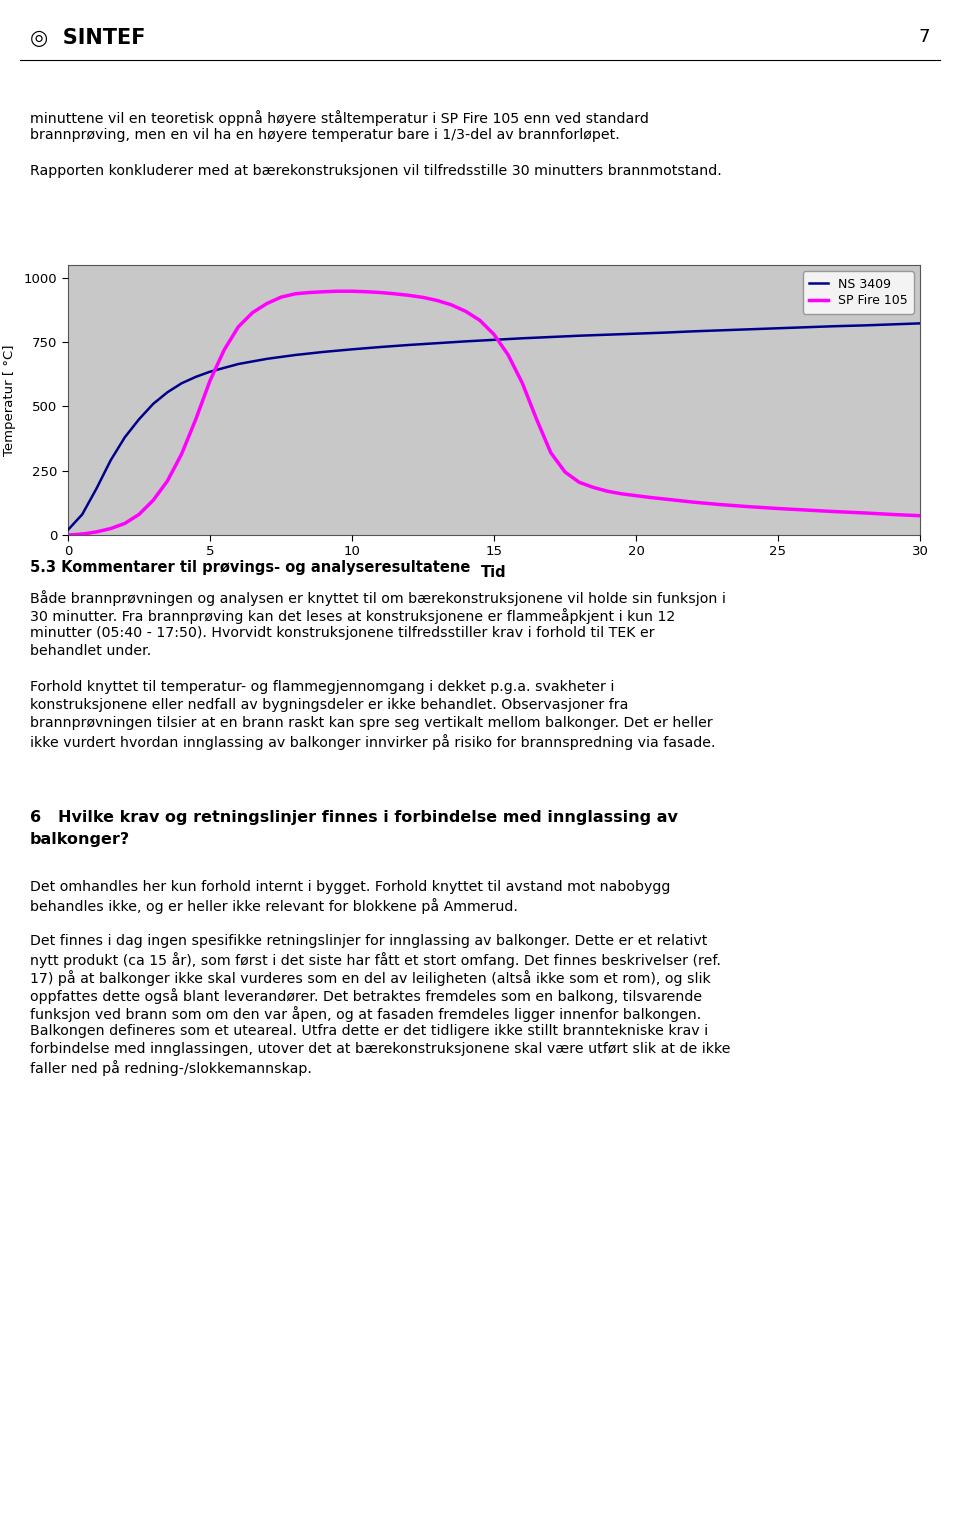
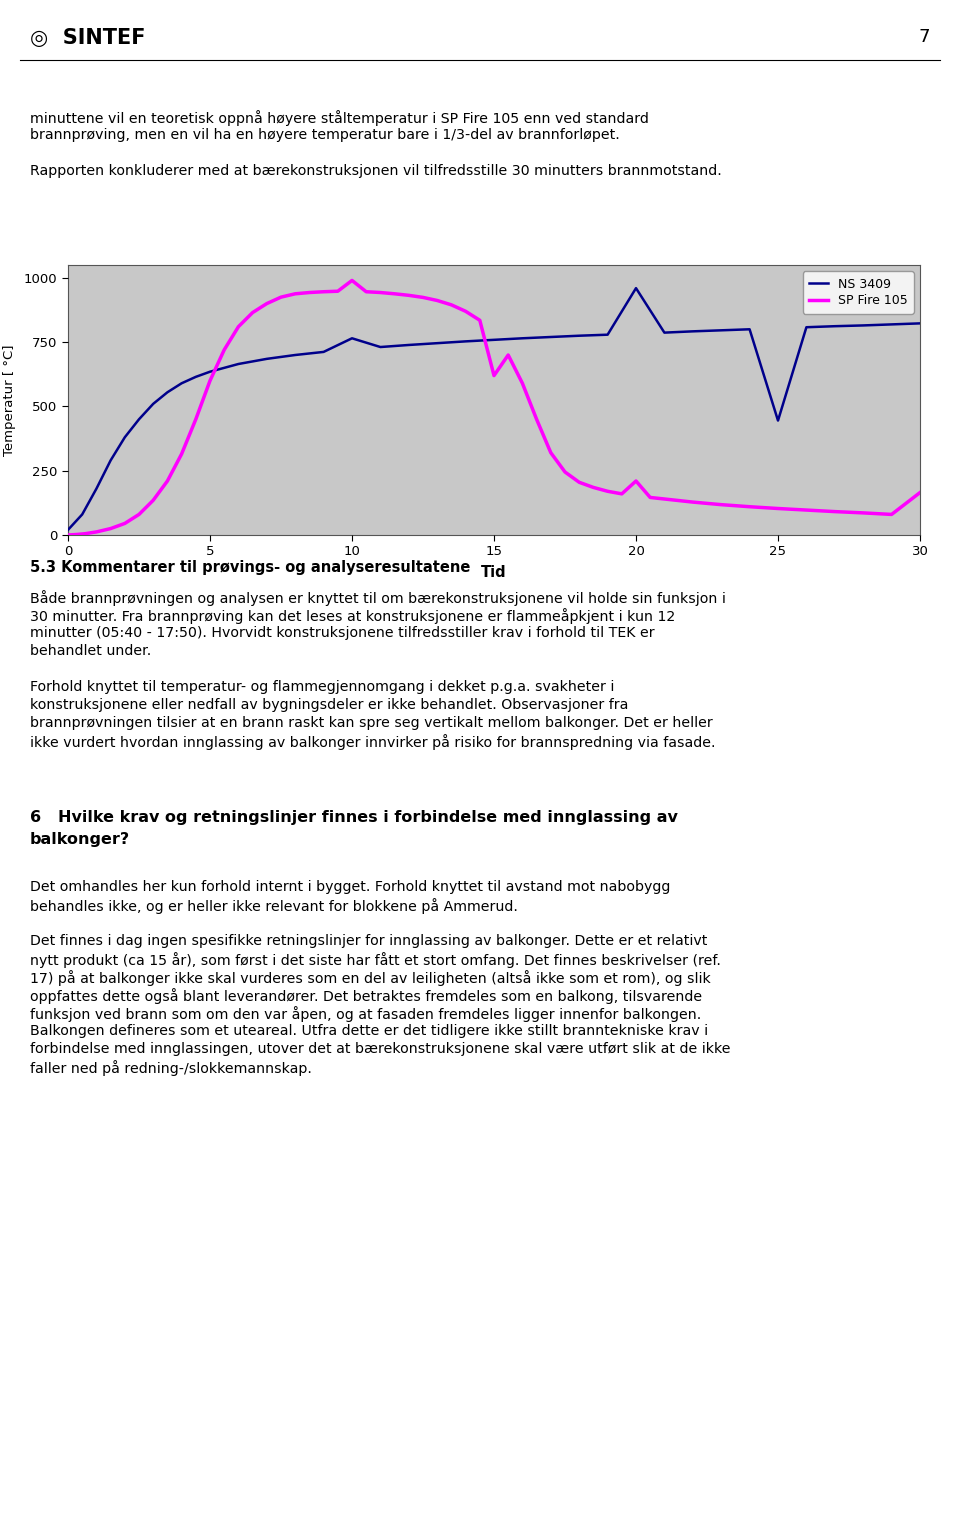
NS 3409/10: 722 -> 765
SP Fire 105/10: 948 -> 990
SP Fire 105/15: 780 -> 620
NS 3409/20: 783 -> 960
SP Fire 105/20: 153 -> 210
NS 3409/25: 804 -> 445
SP Fire 105/30: 75 -> 165
